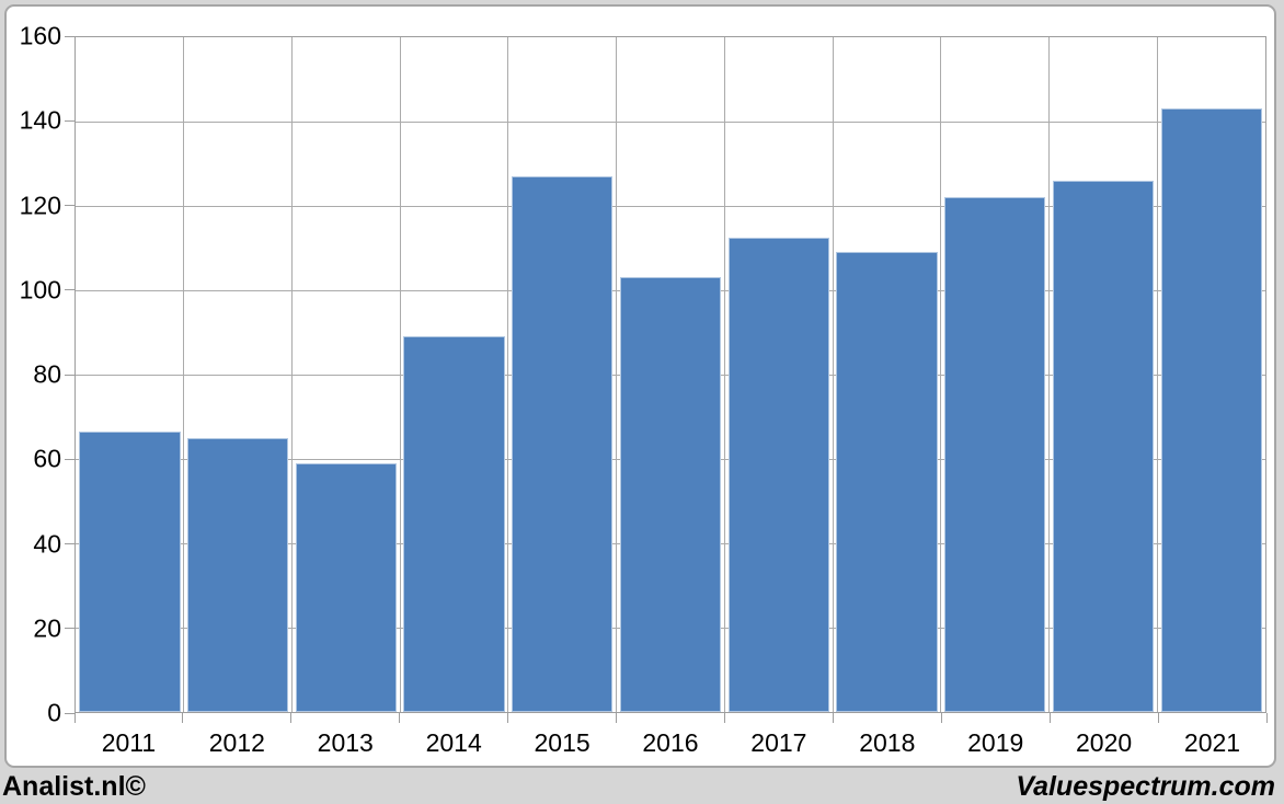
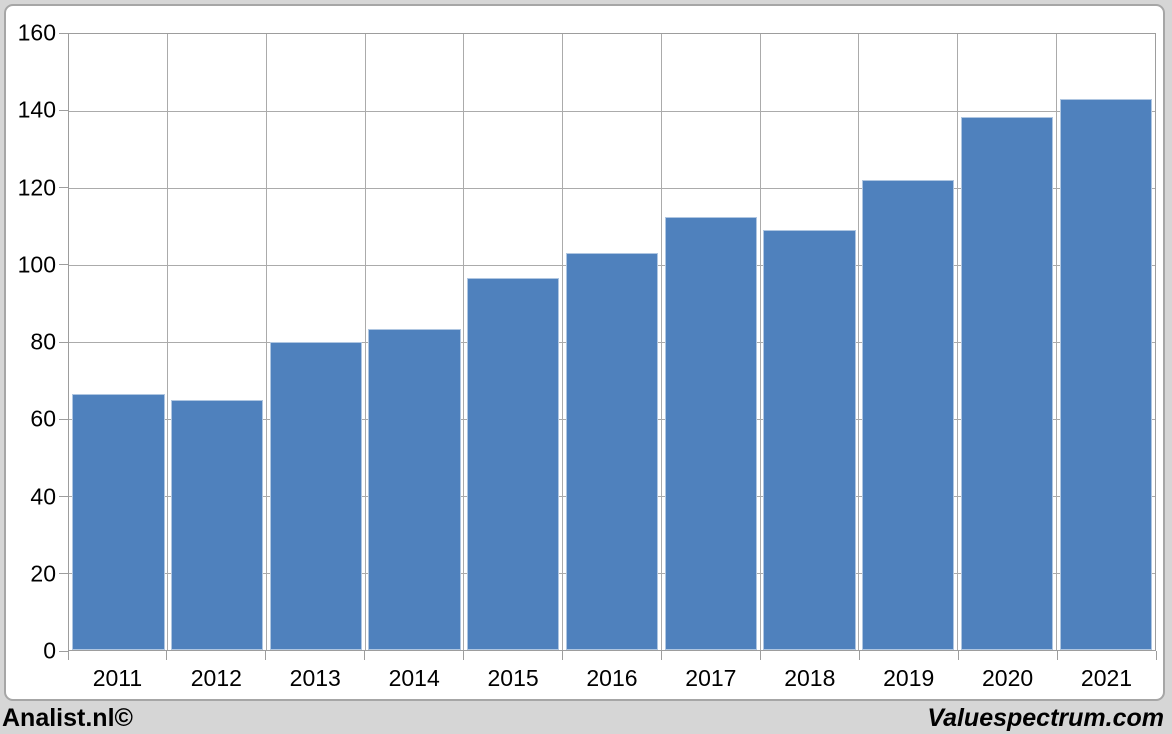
2013: 59 -> 80
2014: 89 -> 84
2015: 127 -> 96
2020: 126 -> 138
